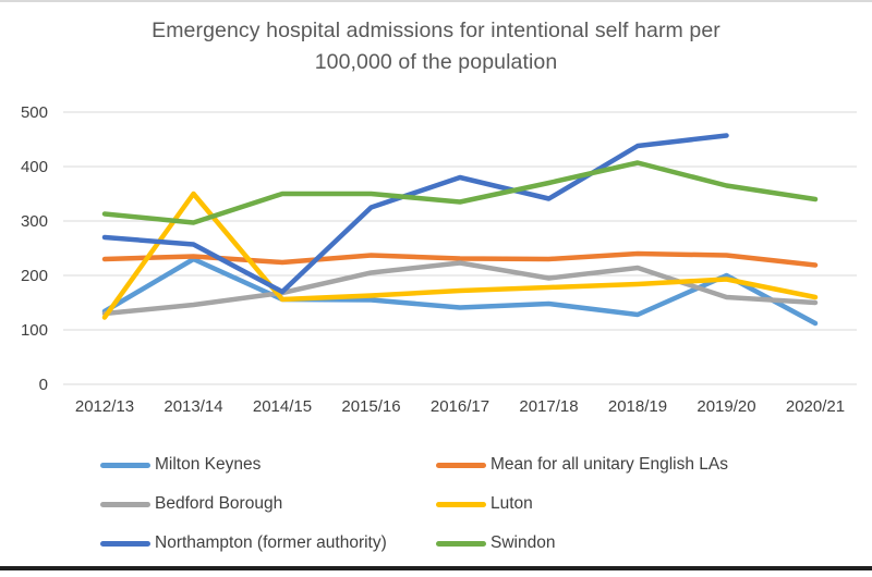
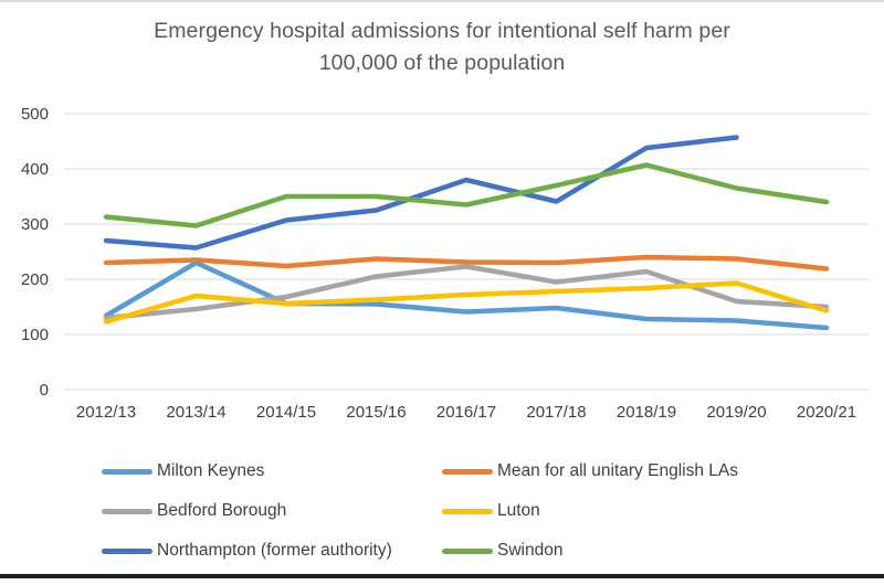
Luton/2013/14: 350 -> 170
Northampton (former authority)/2014/15: 170 -> 310
Milton Keynes/2019/20: 200 -> 120
Luton/2020/21: 160 -> 140
